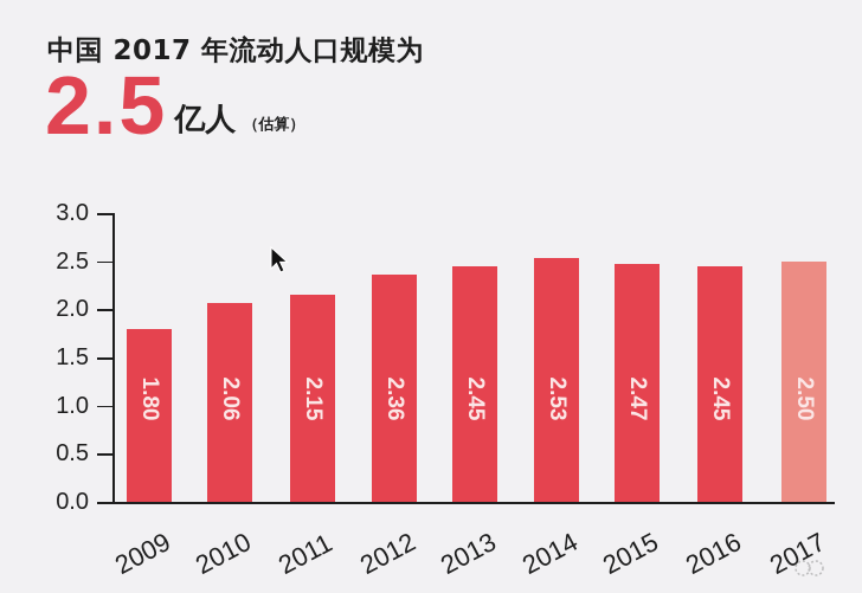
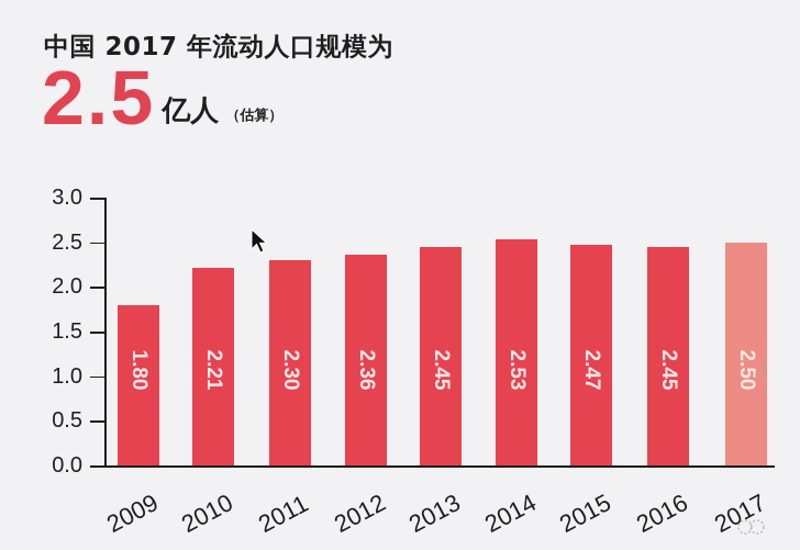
2010: 2.06 -> 2.21
2011: 2.15 -> 2.30
